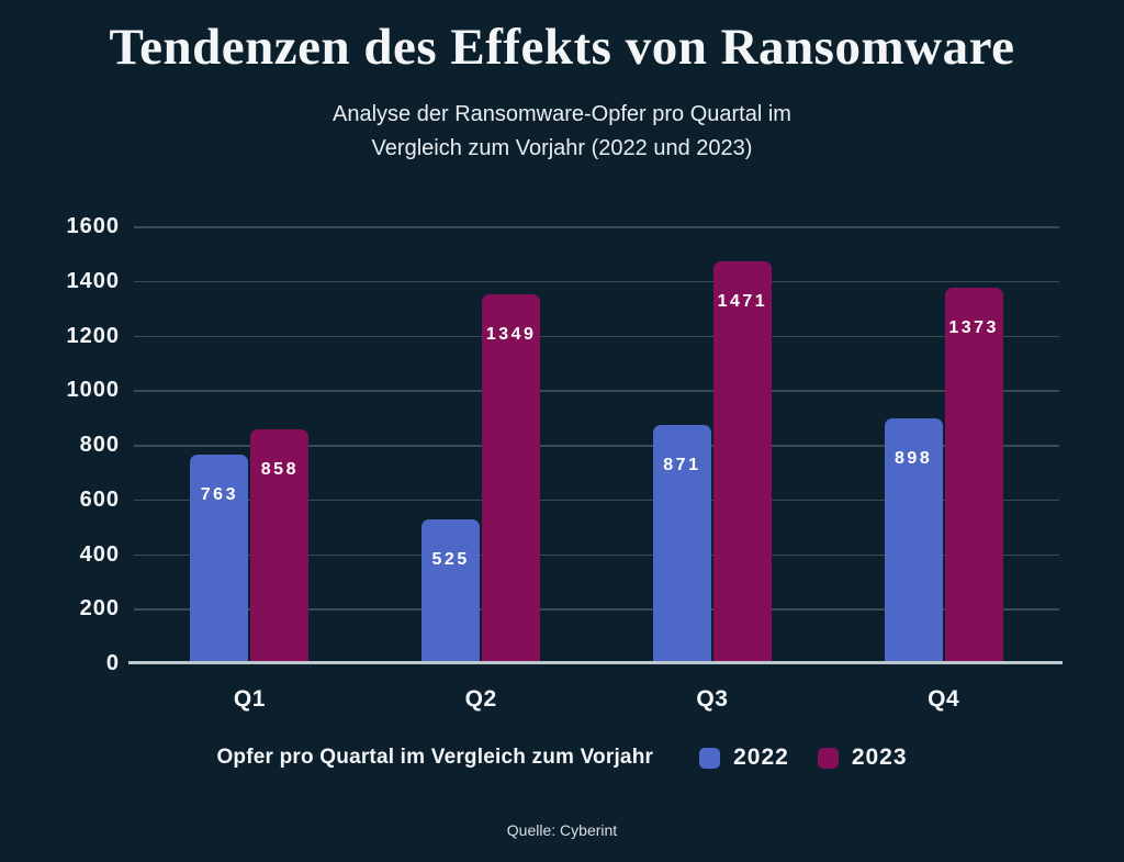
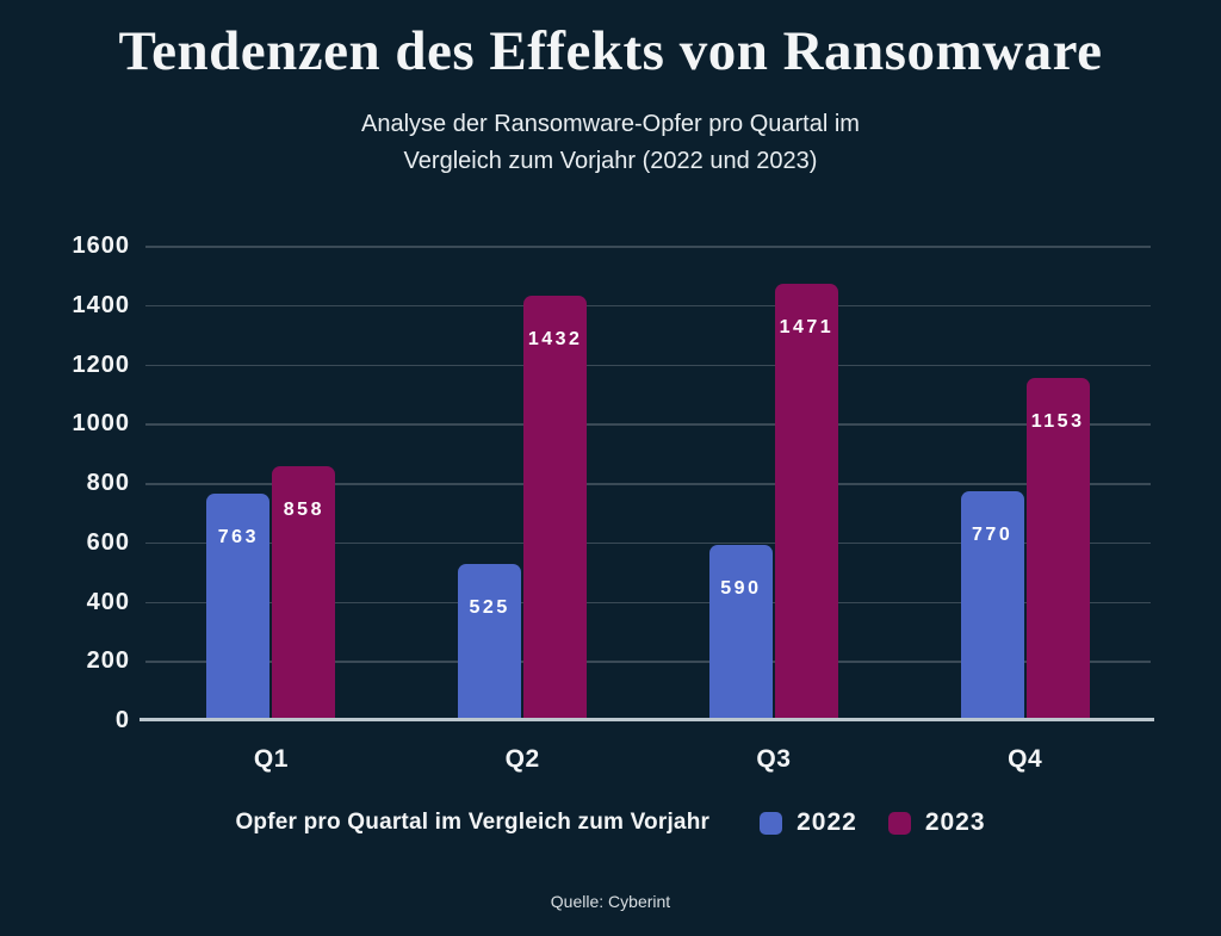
2023/Q2: 1349 -> 1432
2022/Q3: 871 -> 590
2022/Q4: 898 -> 770
2023/Q4: 1373 -> 1153
